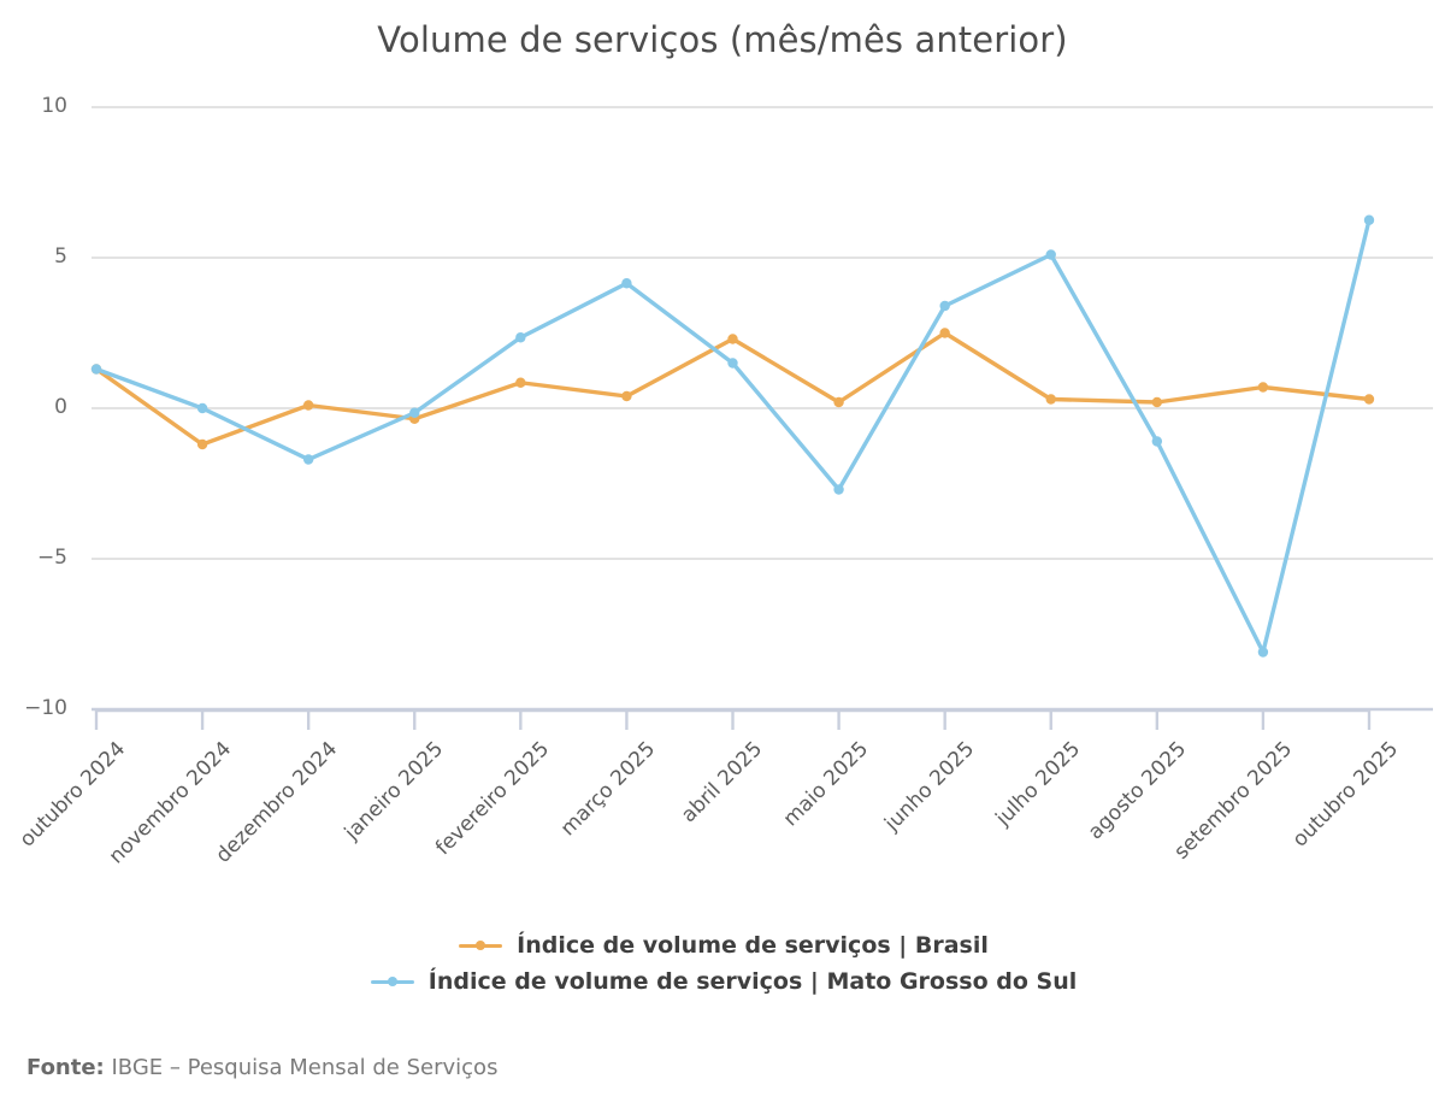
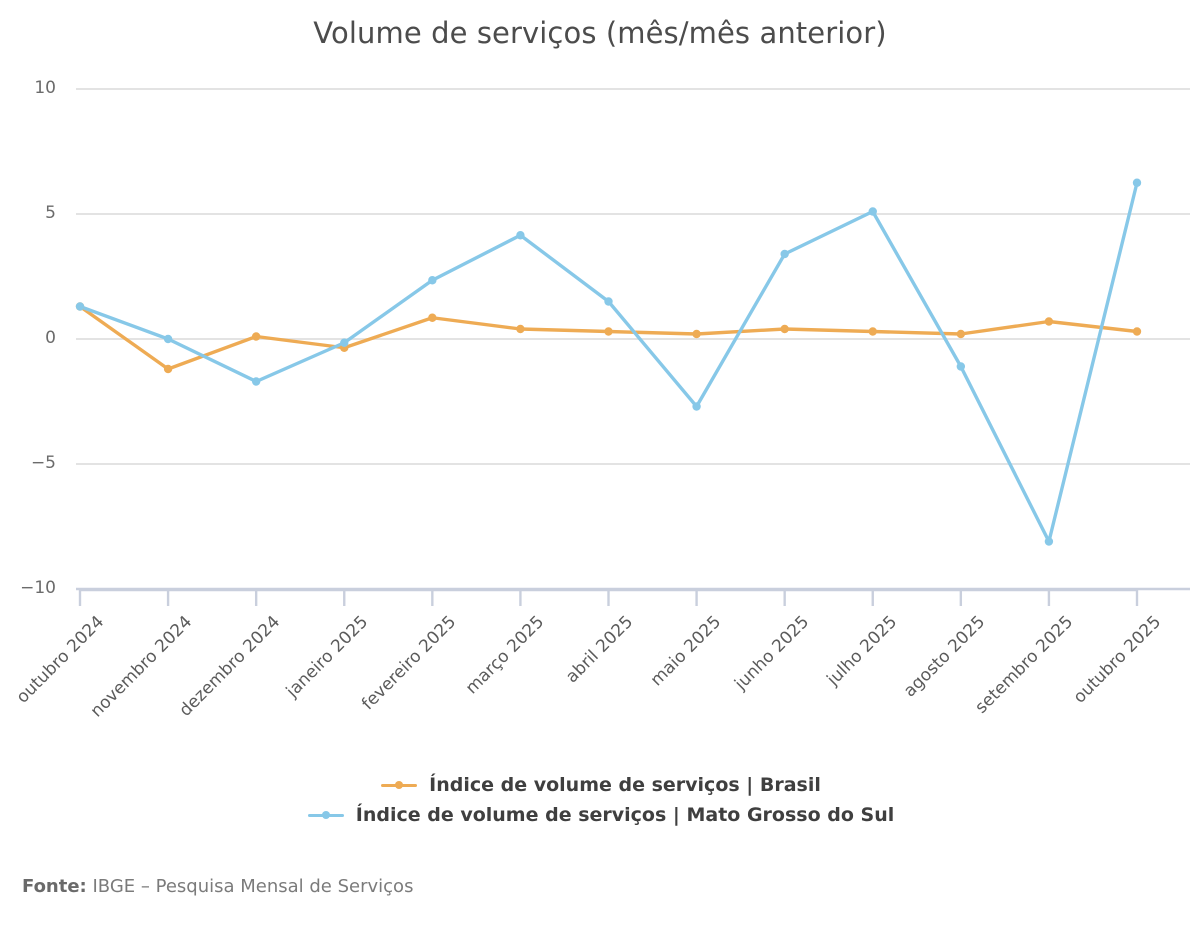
Índice de volume de serviços | Brasil/abril 2025: 2.3 -> 0.3
Índice de volume de serviços | Brasil/junho 2025: 2.5 -> 0.4
